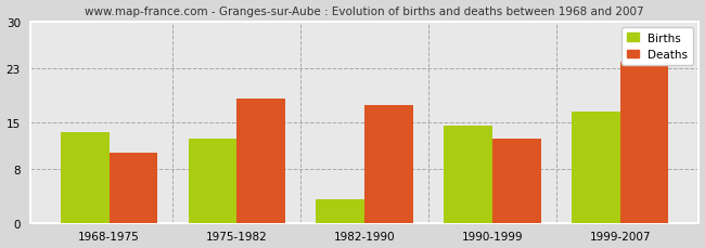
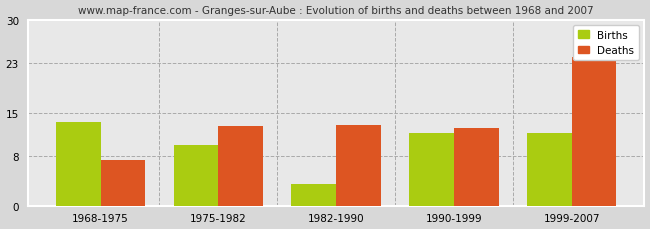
Deaths/1968-1975: 10.5 -> 7.4
Births/1975-1982: 12.5 -> 9.8
Deaths/1975-1982: 18.5 -> 12.8
Deaths/1982-1990: 17.5 -> 13.0
Births/1990-1999: 14.5 -> 11.8
Births/1999-2007: 16.5 -> 11.8
